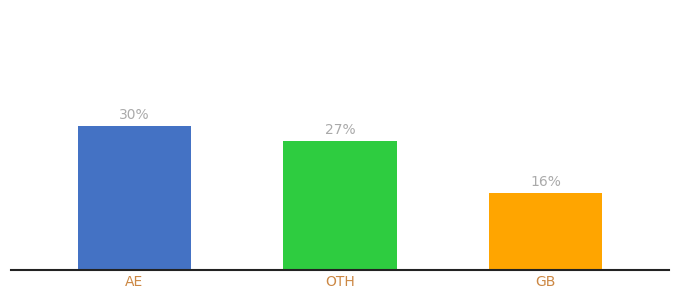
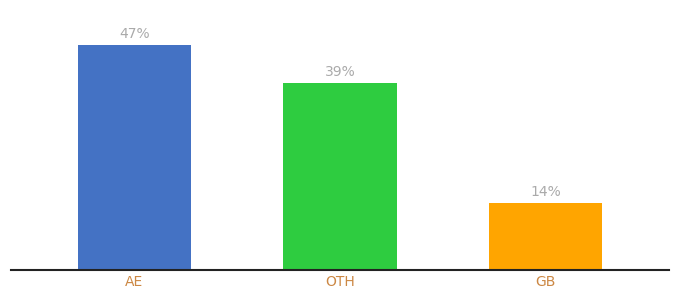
AE: 30% -> 47%
OTH: 27% -> 39%
GB: 16% -> 14%
